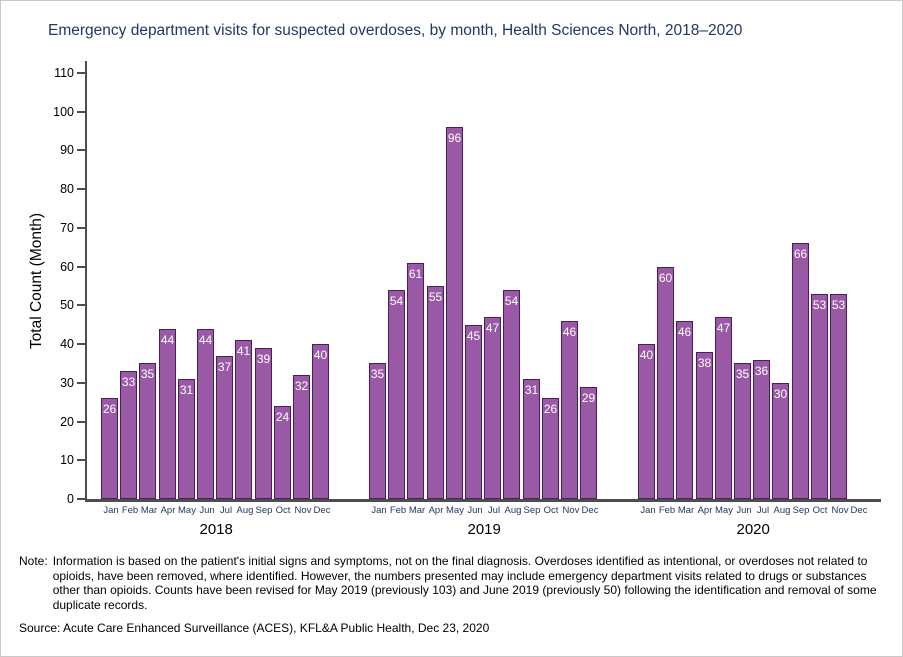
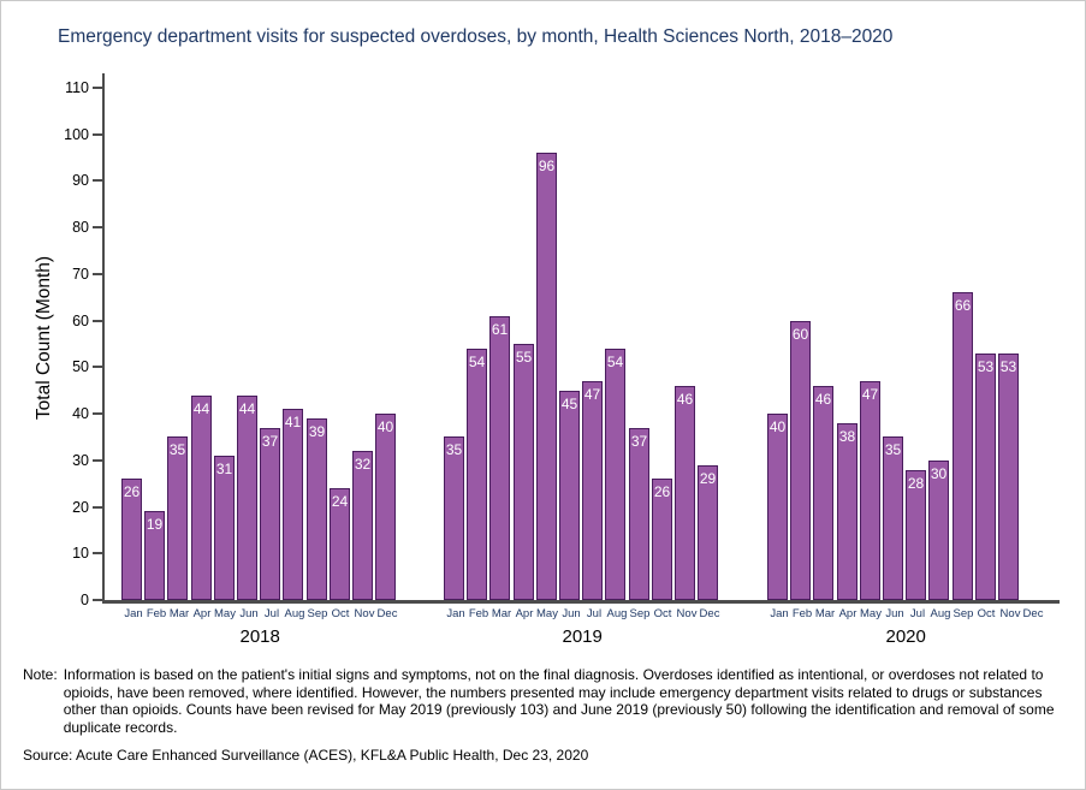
2018/Feb: 33 -> 19
2020/Jul: 36 -> 28
2019/Sep: 31 -> 37
